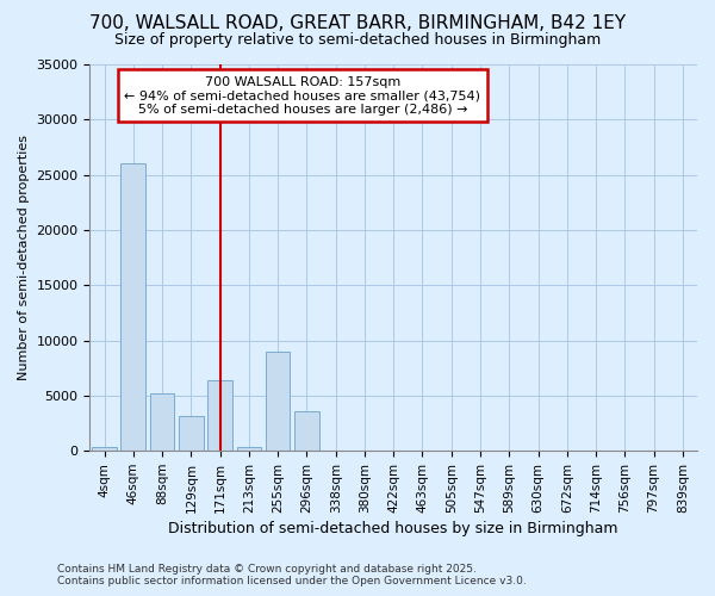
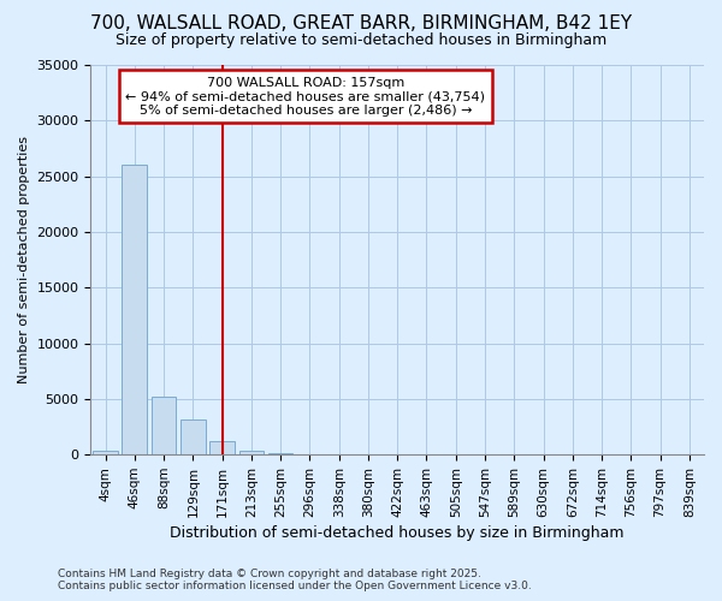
171sqm: 6400 -> 1200
255sqm: 9000 -> 200
296sqm: 3600 -> 0
